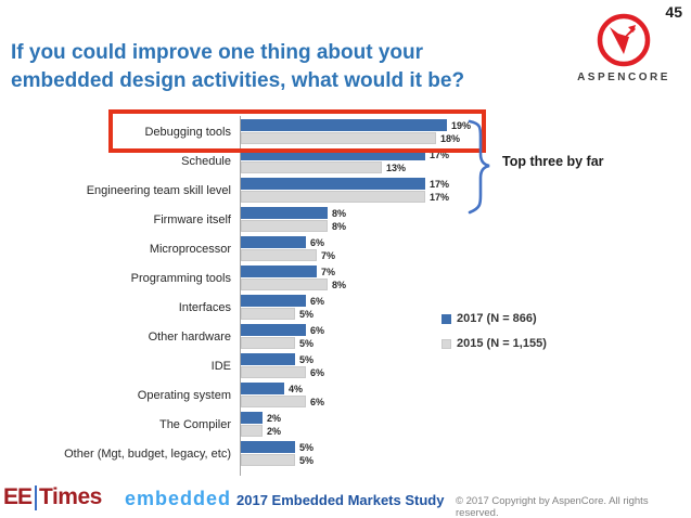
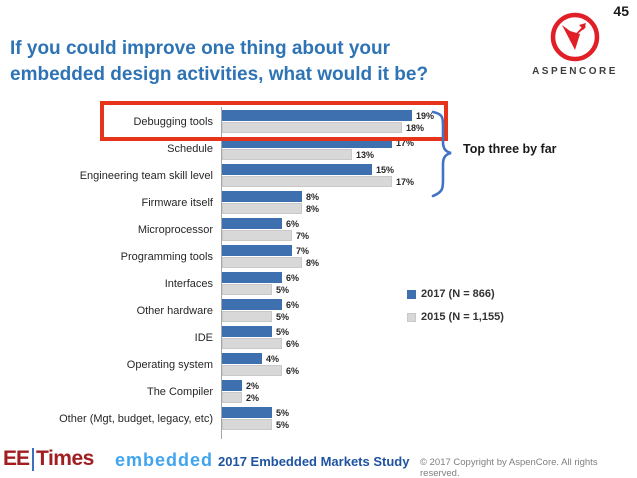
2017 (N = 866)/Engineering team skill level: 17% -> 15%
